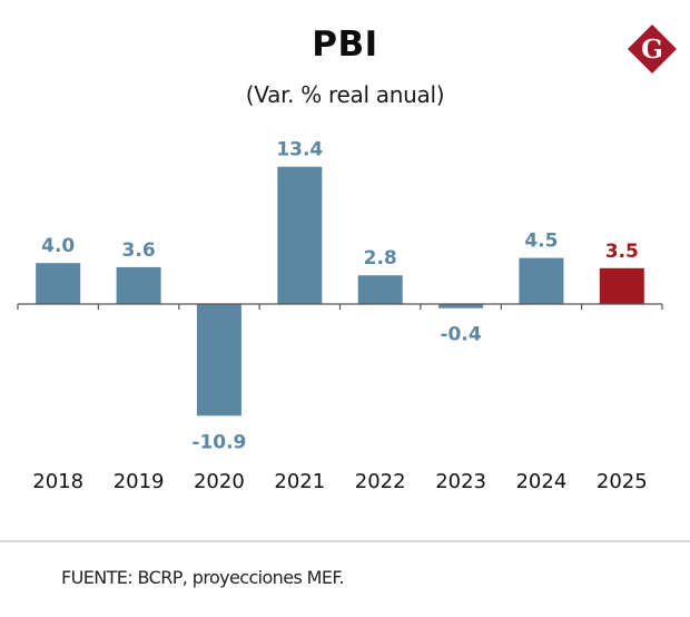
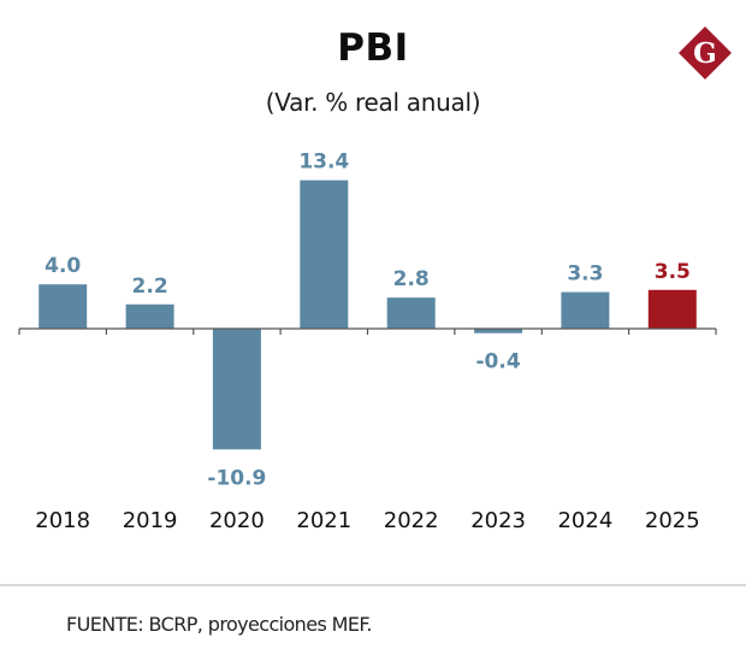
2019: 3.6 -> 2.2
2024: 4.5 -> 3.3
